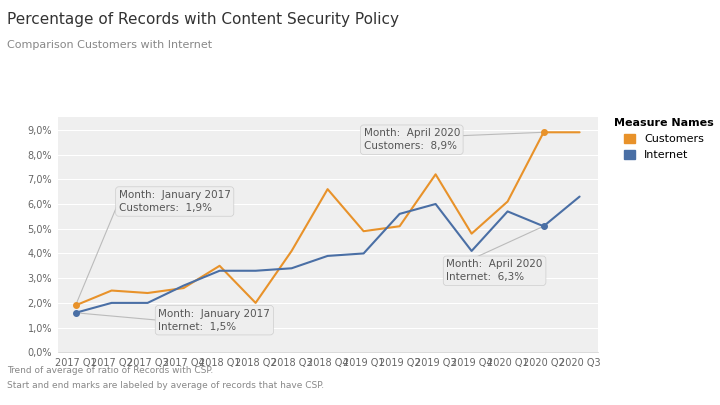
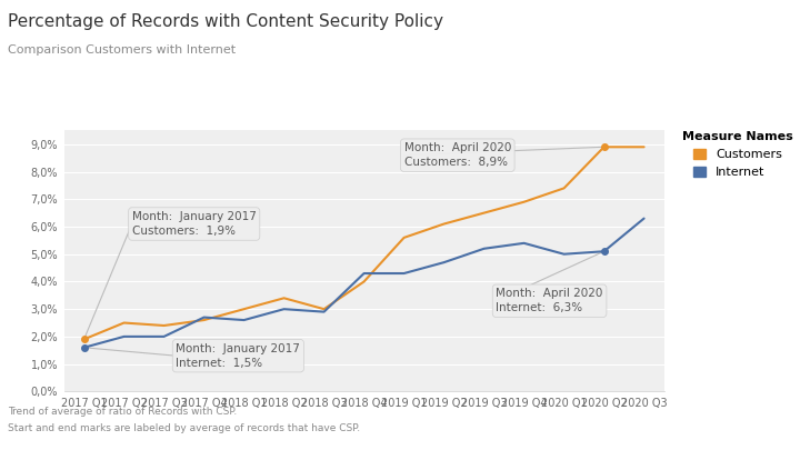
Customers/2018 Q1: 3,5% -> 3,0%
Internet/2018 Q1: 3,3% -> 2,6%
Customers/2018 Q2: 2,0% -> 3,4%
Internet/2018 Q2: 3,3% -> 3,0%
Customers/2018 Q3: 4,1% -> 3,0%
Internet/2018 Q3: 3,4% -> 2,9%
Customers/2018 Q4: 6,6% -> 4,0%
Internet/2018 Q4: 3,9% -> 4,3%
Customers/2019 Q1: 4,9% -> 5,6%
Internet/2019 Q1: 4,0% -> 4,3%
Customers/2019 Q2: 5,1% -> 6,1%
Internet/2019 Q2: 5,6% -> 4,7%
Customers/2019 Q3: 7,2% -> 6,5%
Internet/2019 Q3: 6,0% -> 5,2%
Customers/2019 Q4: 4,8% -> 6,9%
Internet/2019 Q4: 4,1% -> 5,4%
Customers/2020 Q1: 6,1% -> 7,4%
Internet/2020 Q1: 5,7% -> 5,0%
